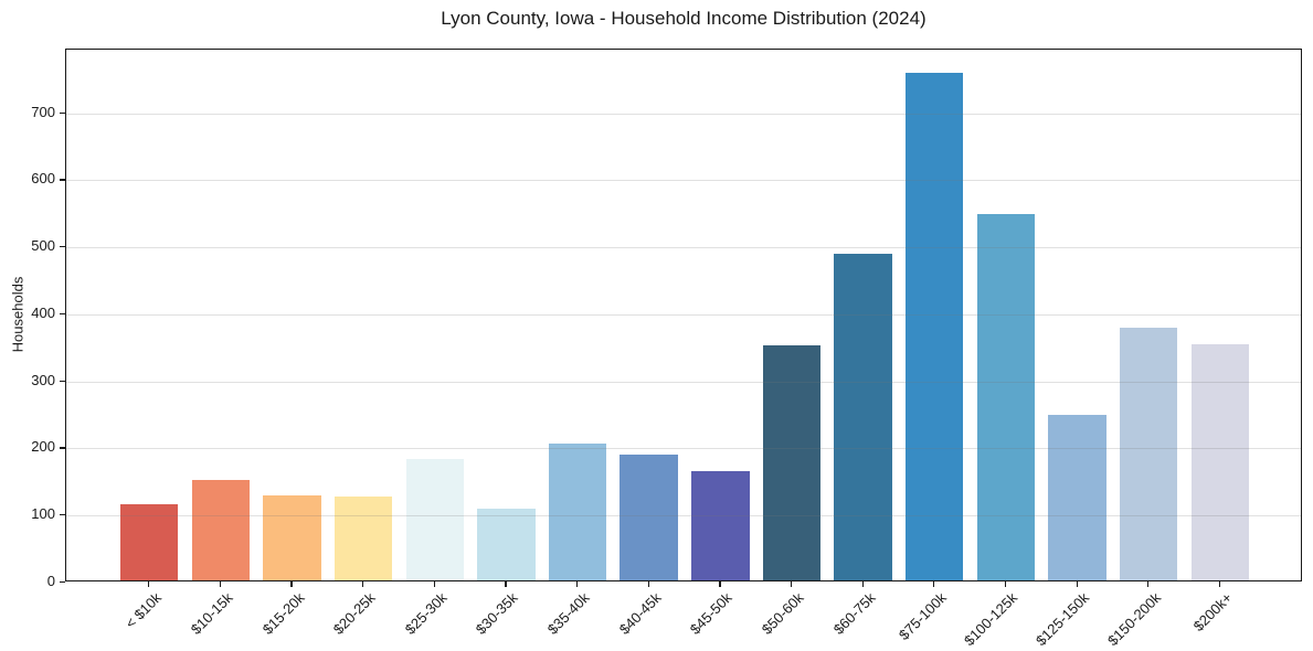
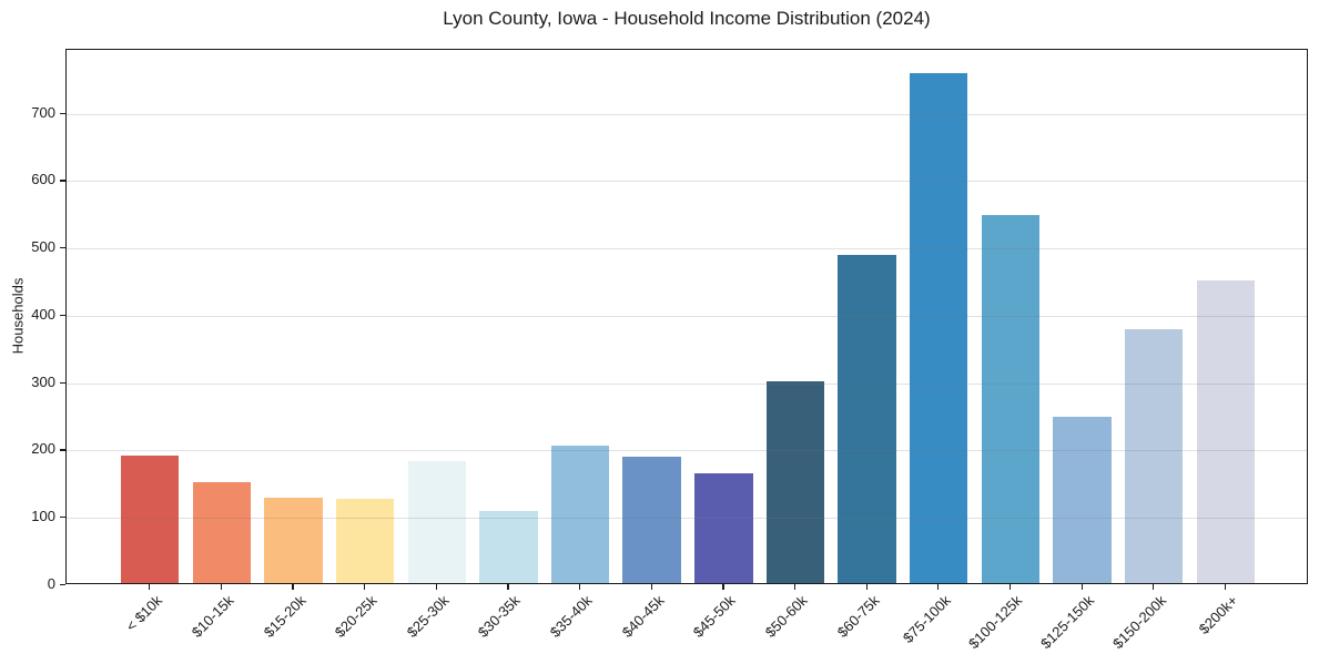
< $10k: 110 -> 190
$50-60k: 350 -> 300
$200k+: 350 -> 450
